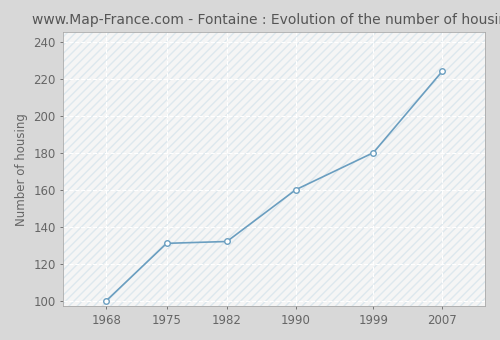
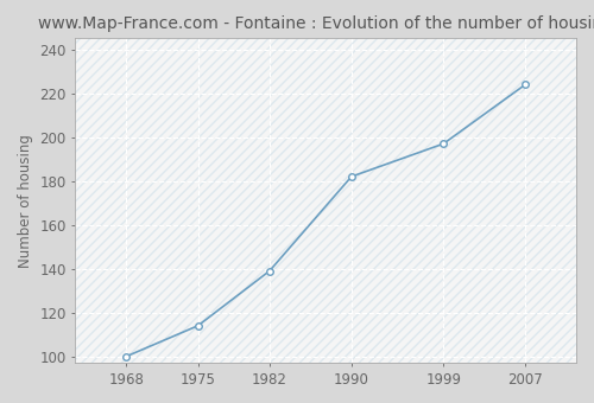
1975: 131 -> 114
1982: 132 -> 139
1990: 160 -> 182
1999: 180 -> 197
